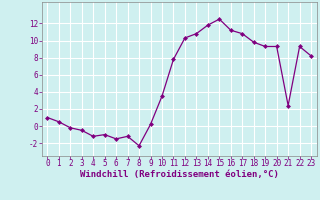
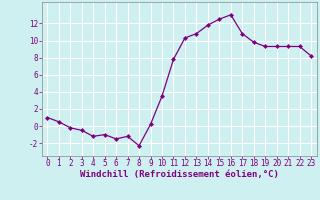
16: 11.2 -> 13.0
21: 2.4 -> 9.3
